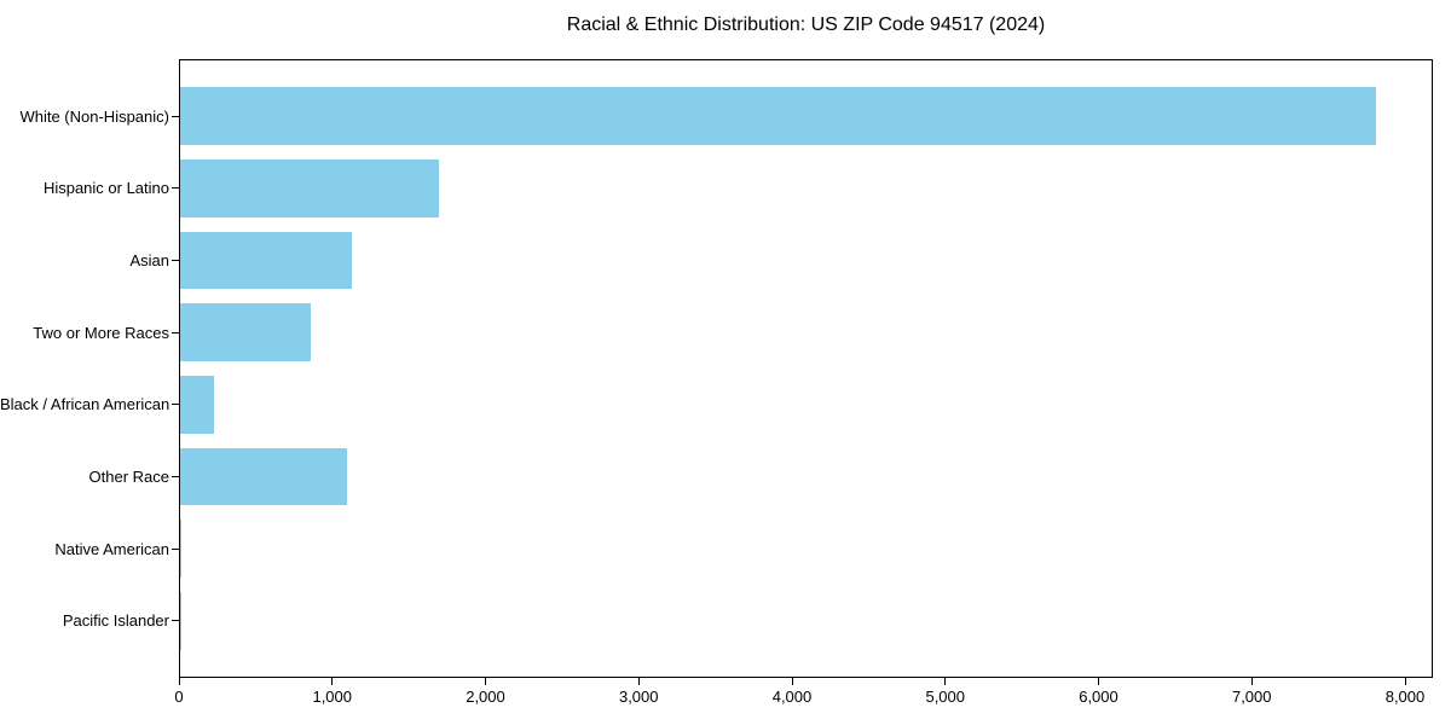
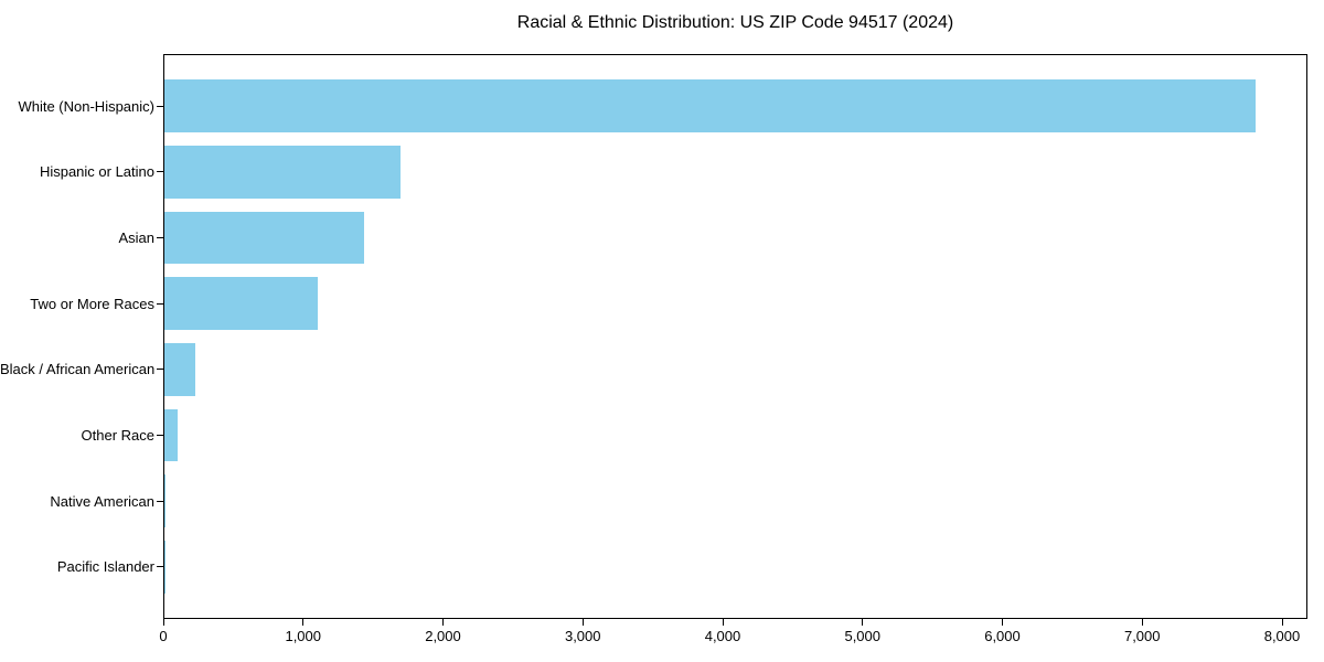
Asian: 1120 -> 1430
Two or More Races: 850 -> 1100
Other Race: 1090 -> 100
